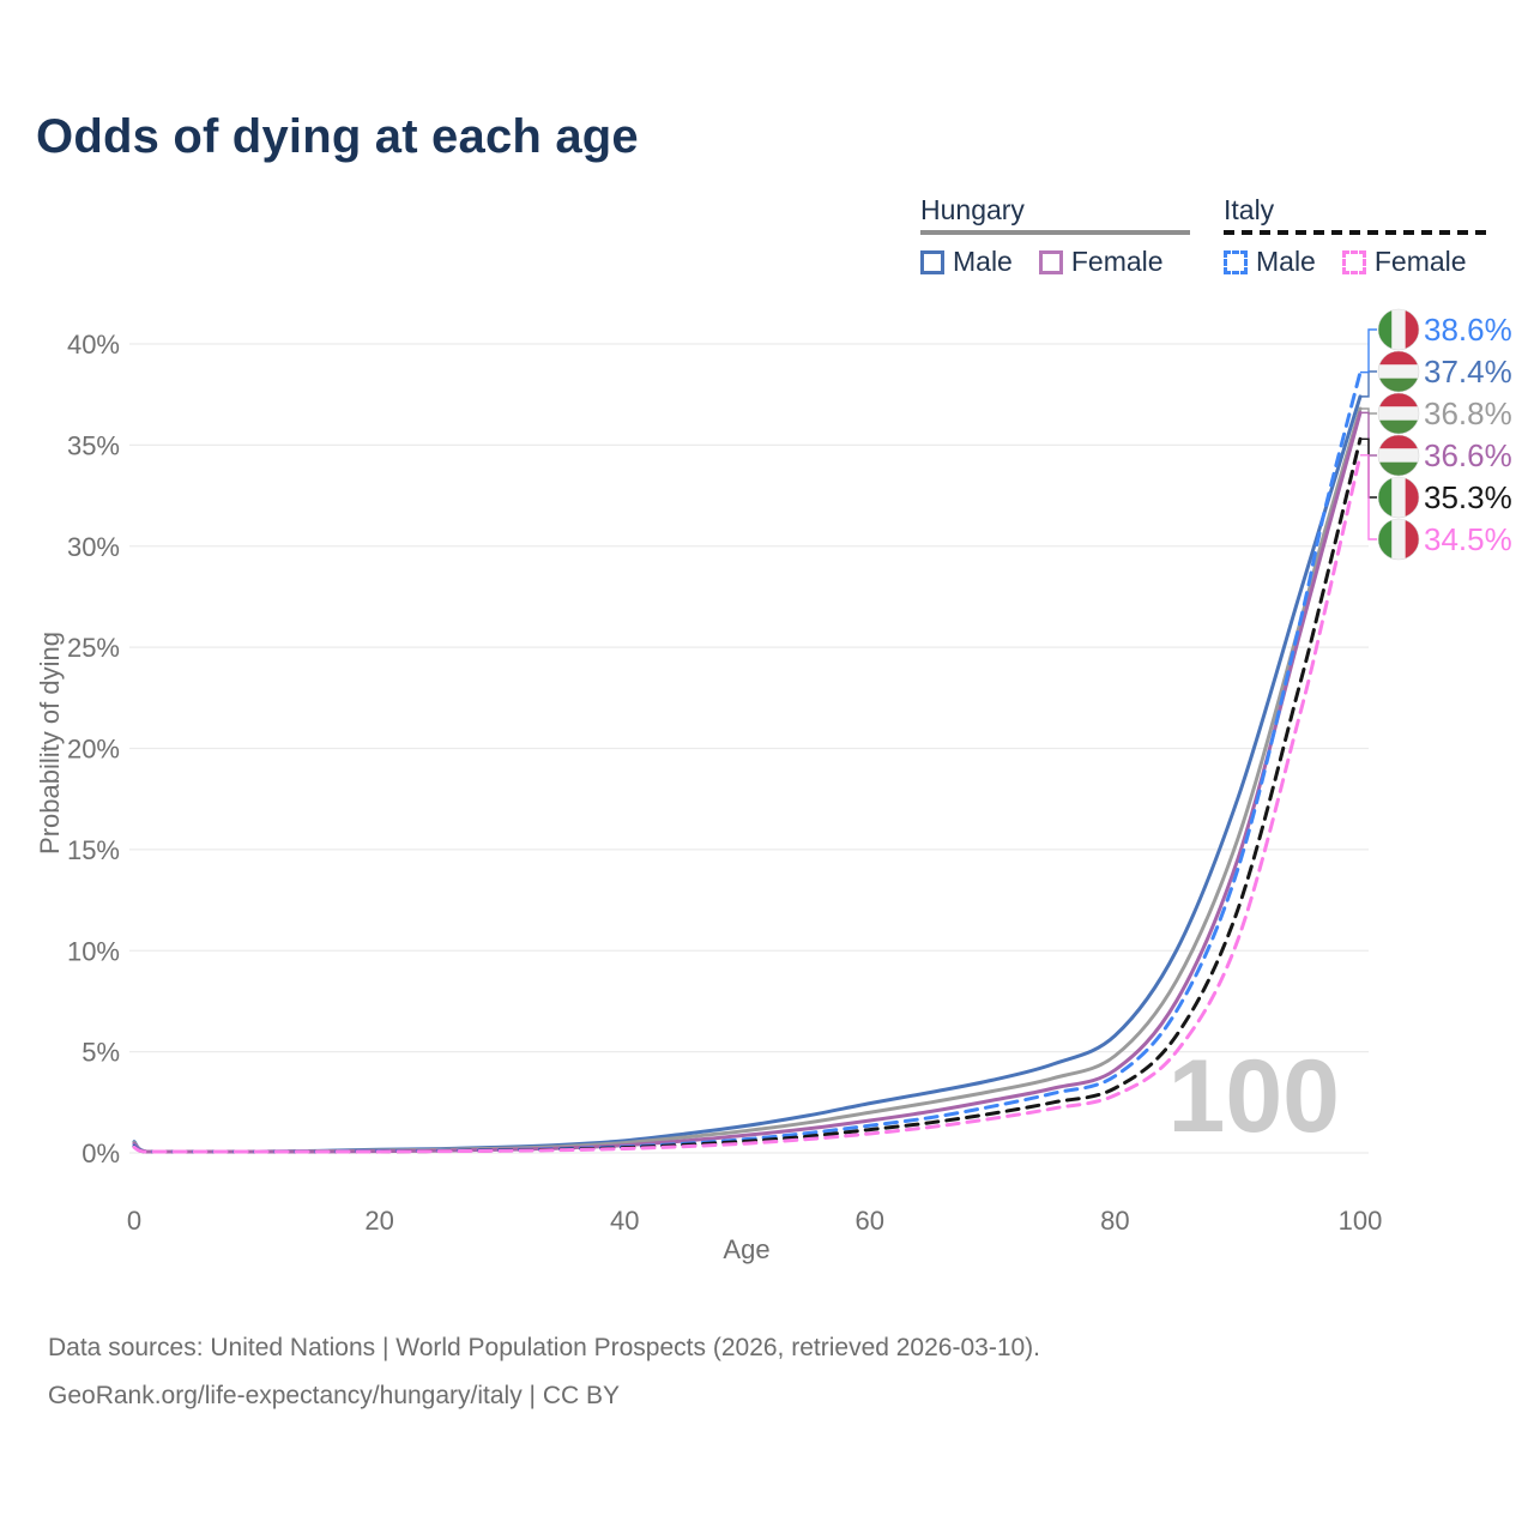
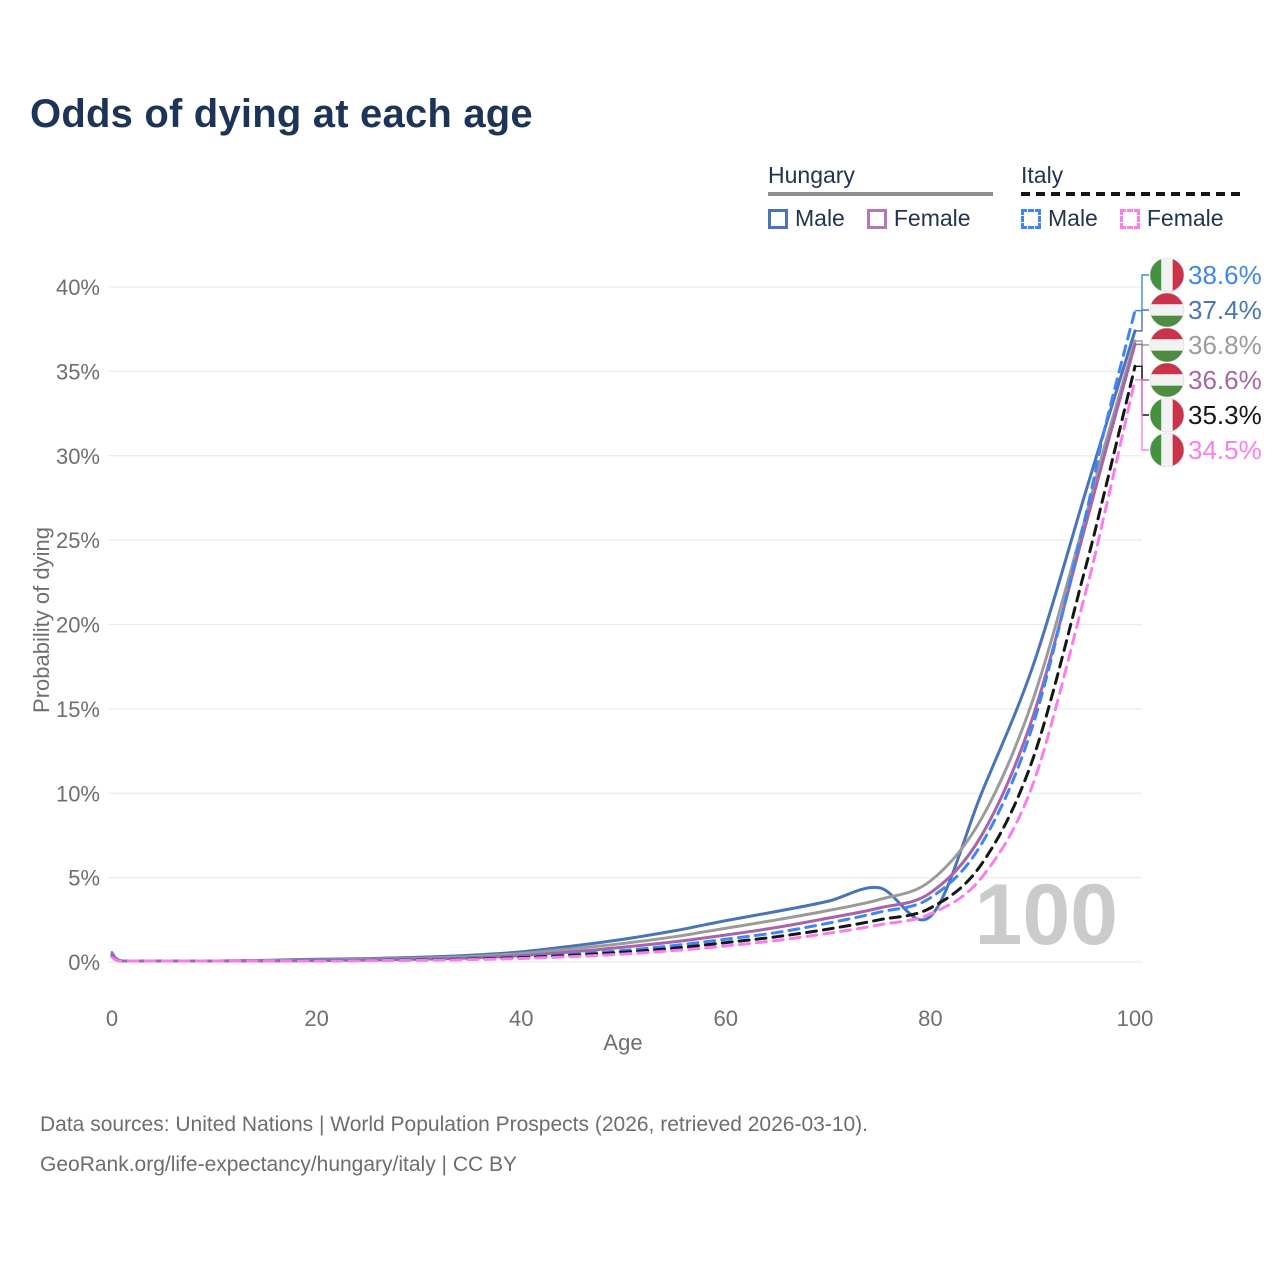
Hungary Male/80: 5.8% -> 2.7%
